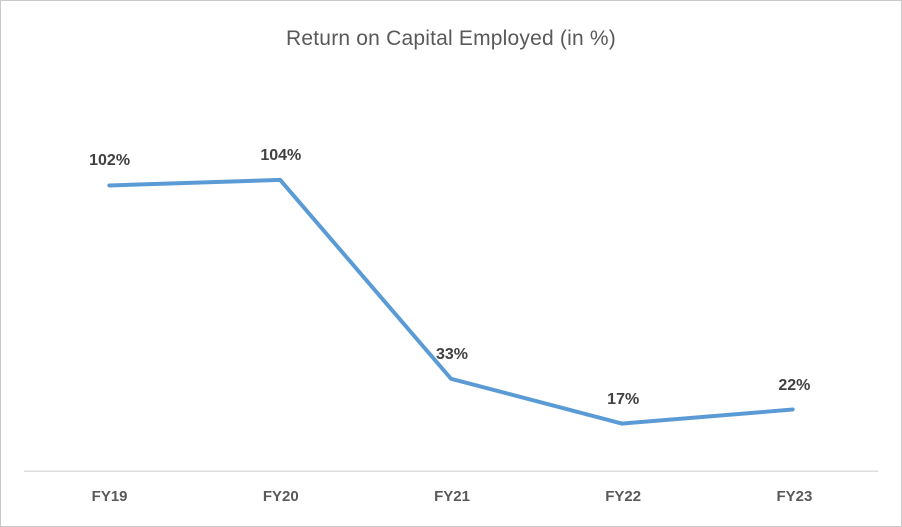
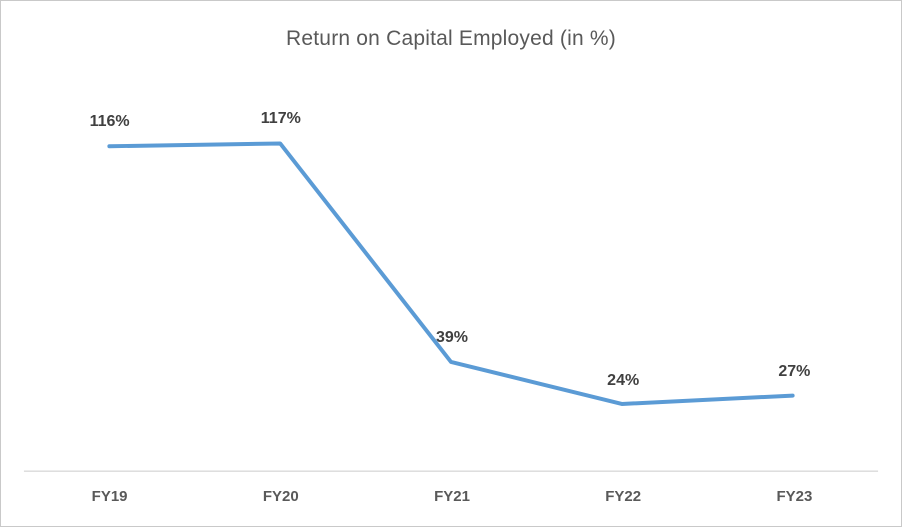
FY19: 102% -> 116%
FY20: 104% -> 117%
FY21: 33% -> 39%
FY22: 17% -> 24%
FY23: 22% -> 27%
